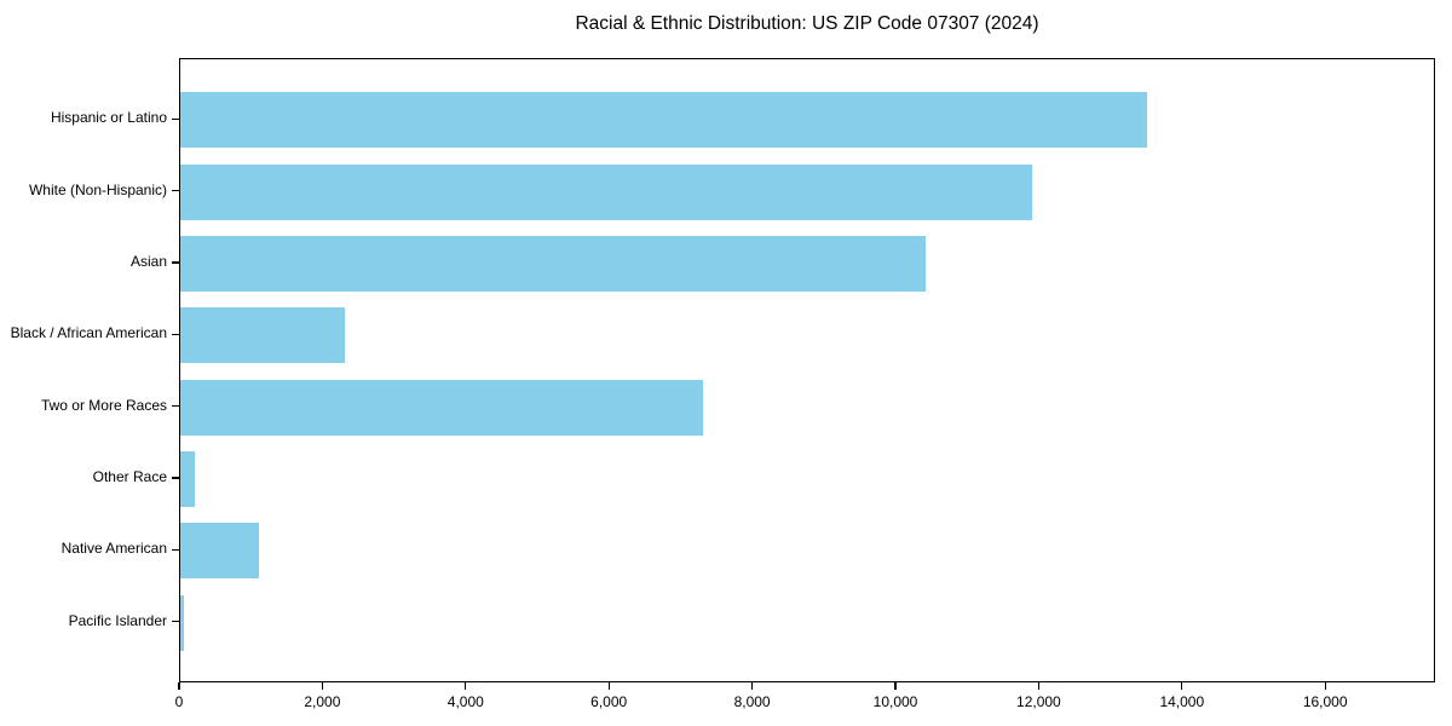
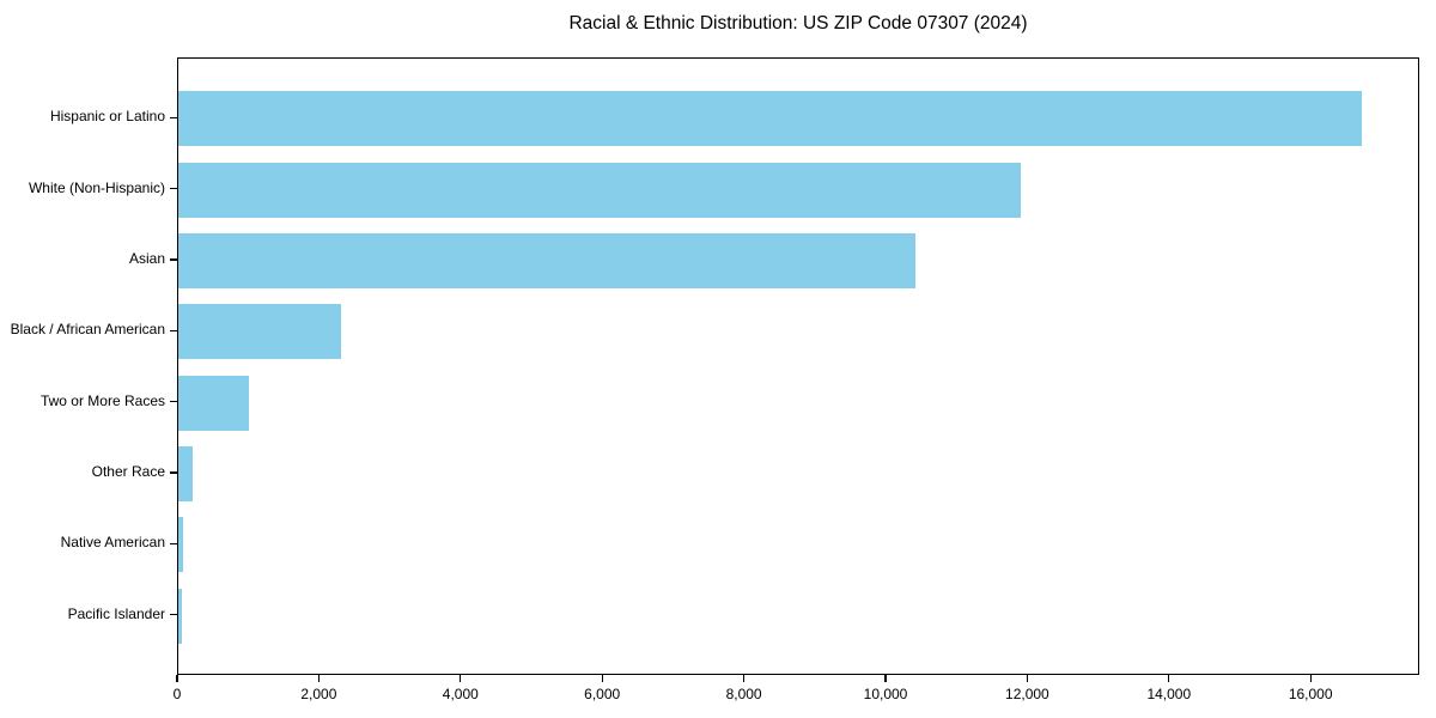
Hispanic or Latino: 13500 -> 16700
Two or More Races: 7300 -> 1000
Native American: 1100 -> 100
